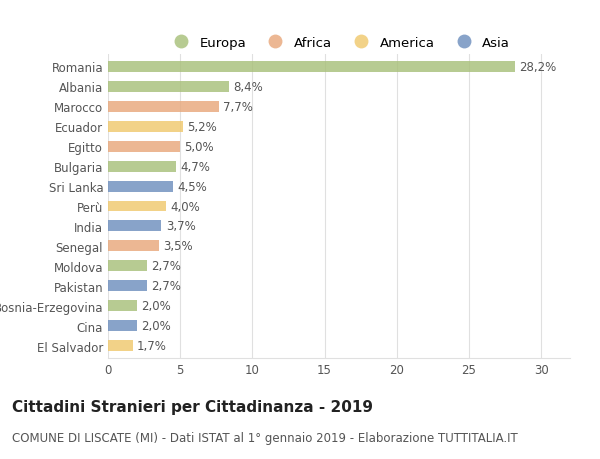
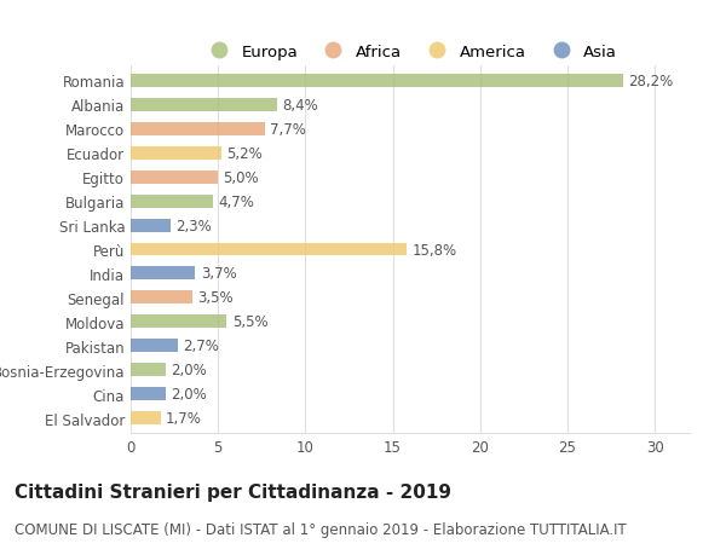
Sri Lanka: 4,5% -> 2,3%
Perù: 4,0% -> 15,8%
Moldova: 2,7% -> 5,5%
